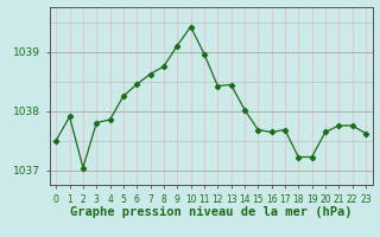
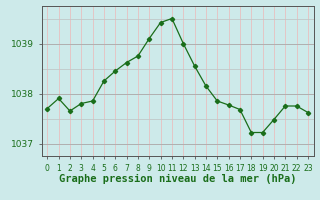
0: 1037.50 -> 1037.70
2: 1037.04 -> 1037.65
11: 1038.96 -> 1039.50
12: 1038.42 -> 1039.00
13: 1038.44 -> 1038.55
14: 1038.02 -> 1038.15
15: 1037.68 -> 1037.85
16: 1037.64 -> 1037.77
20: 1037.64 -> 1037.48
